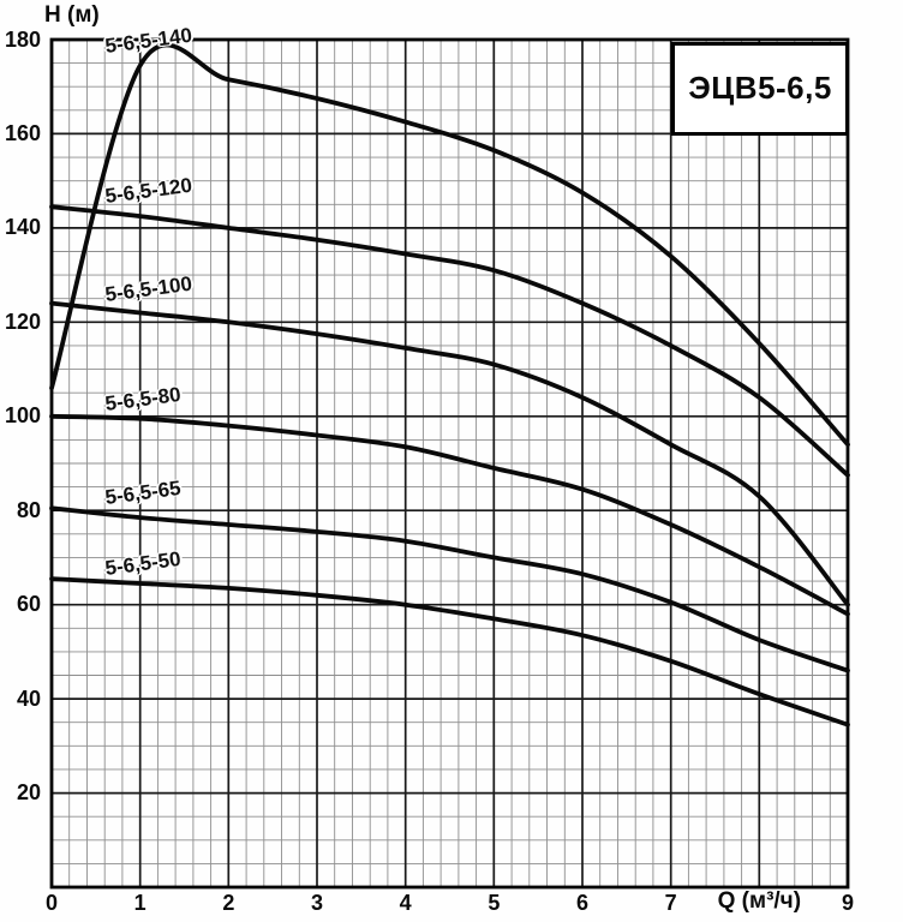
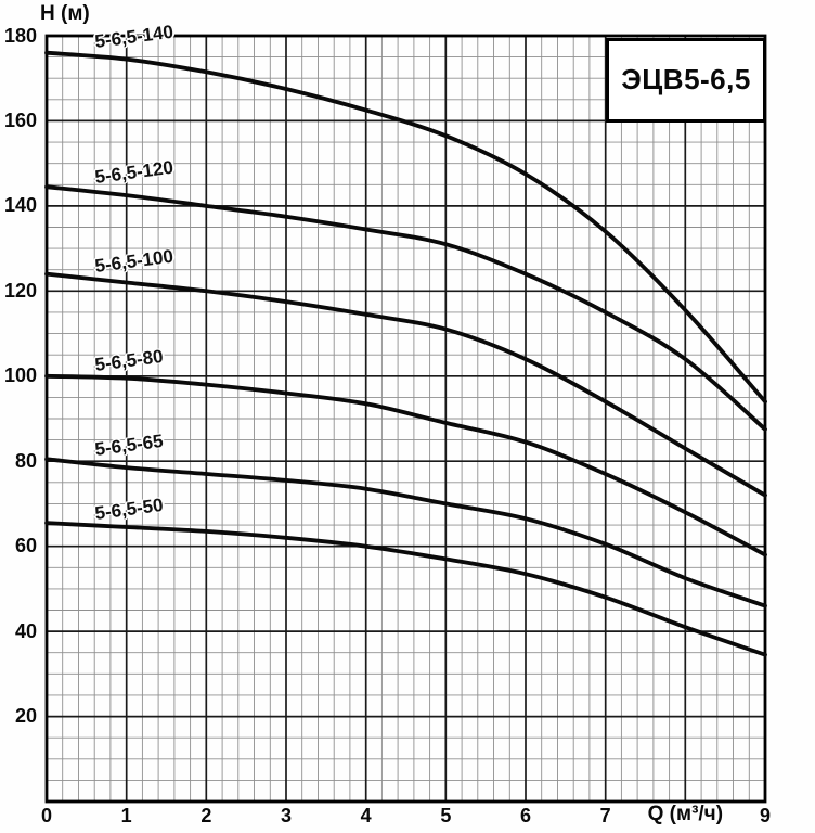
5-6,5-140/0: 106 -> 176
5-6,5-100/9: 60 -> 72
